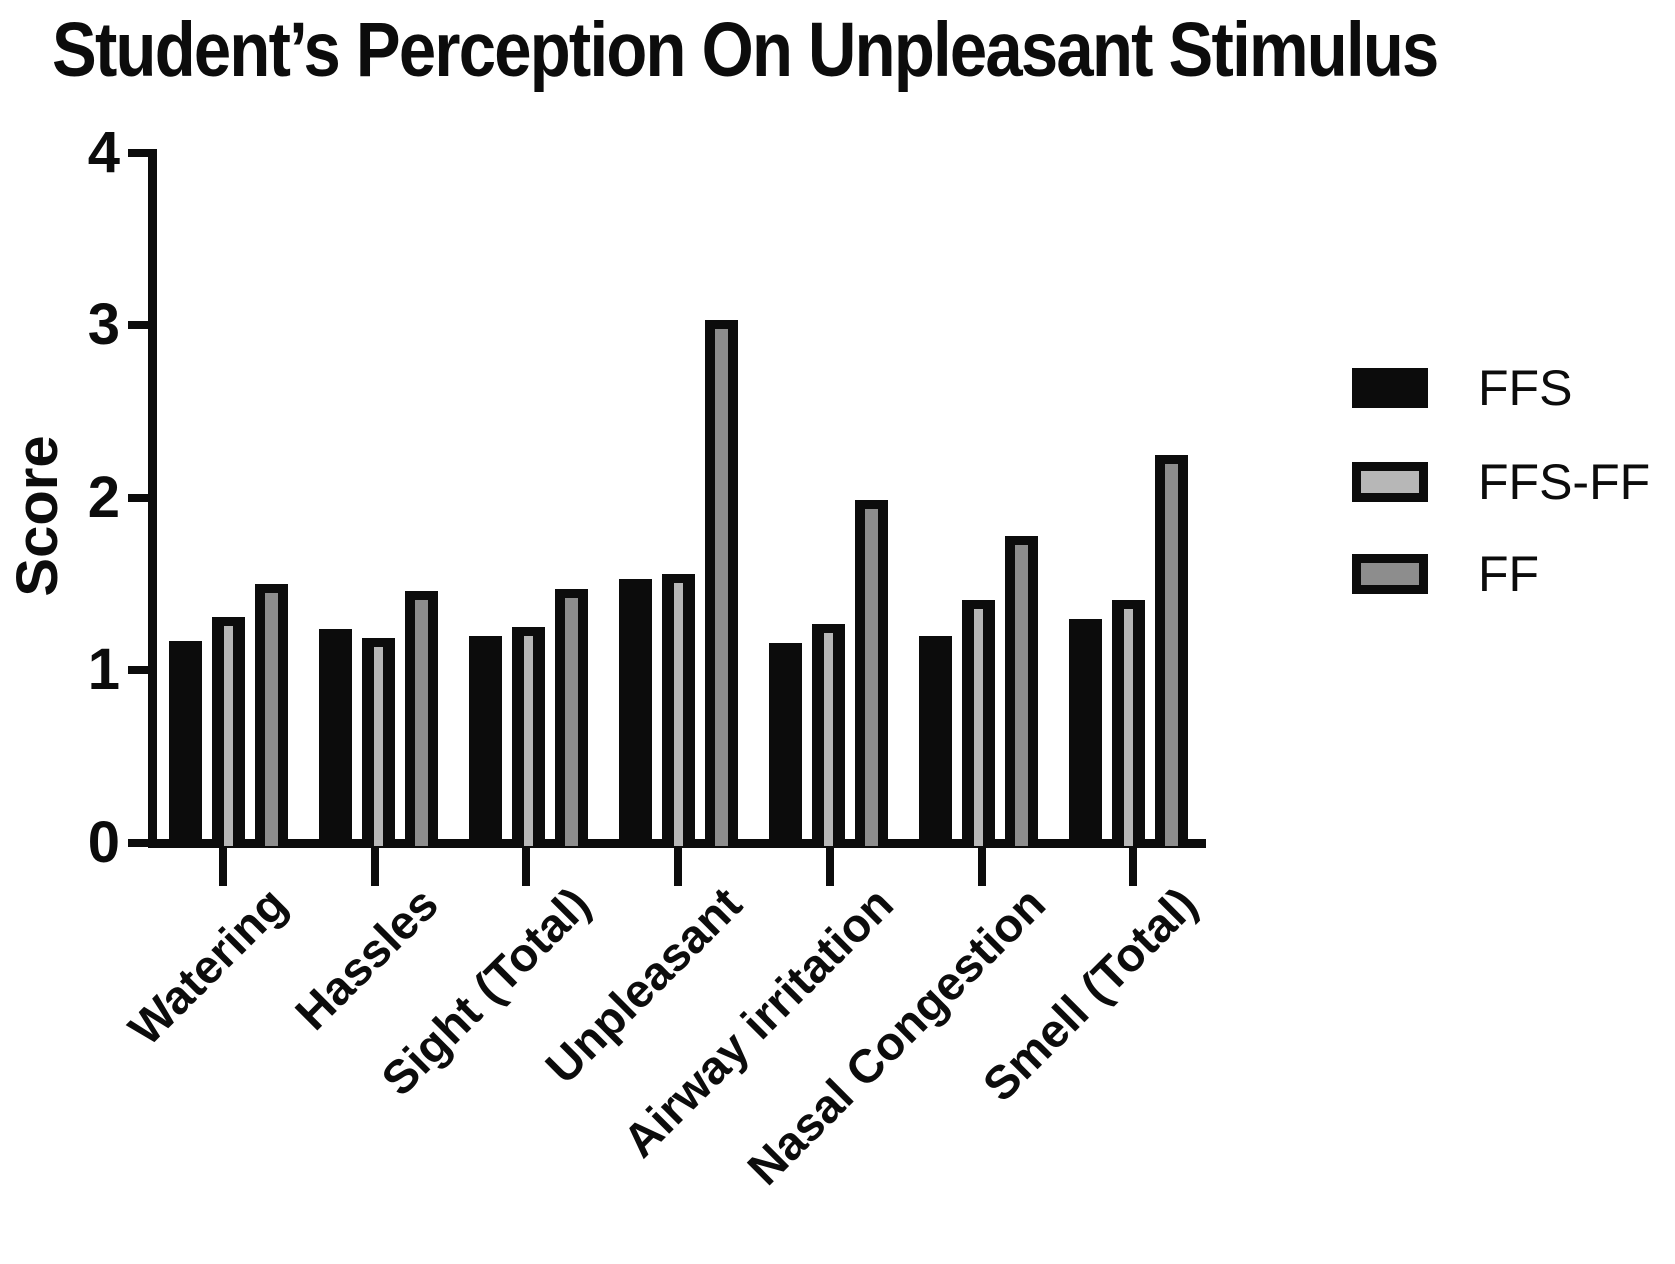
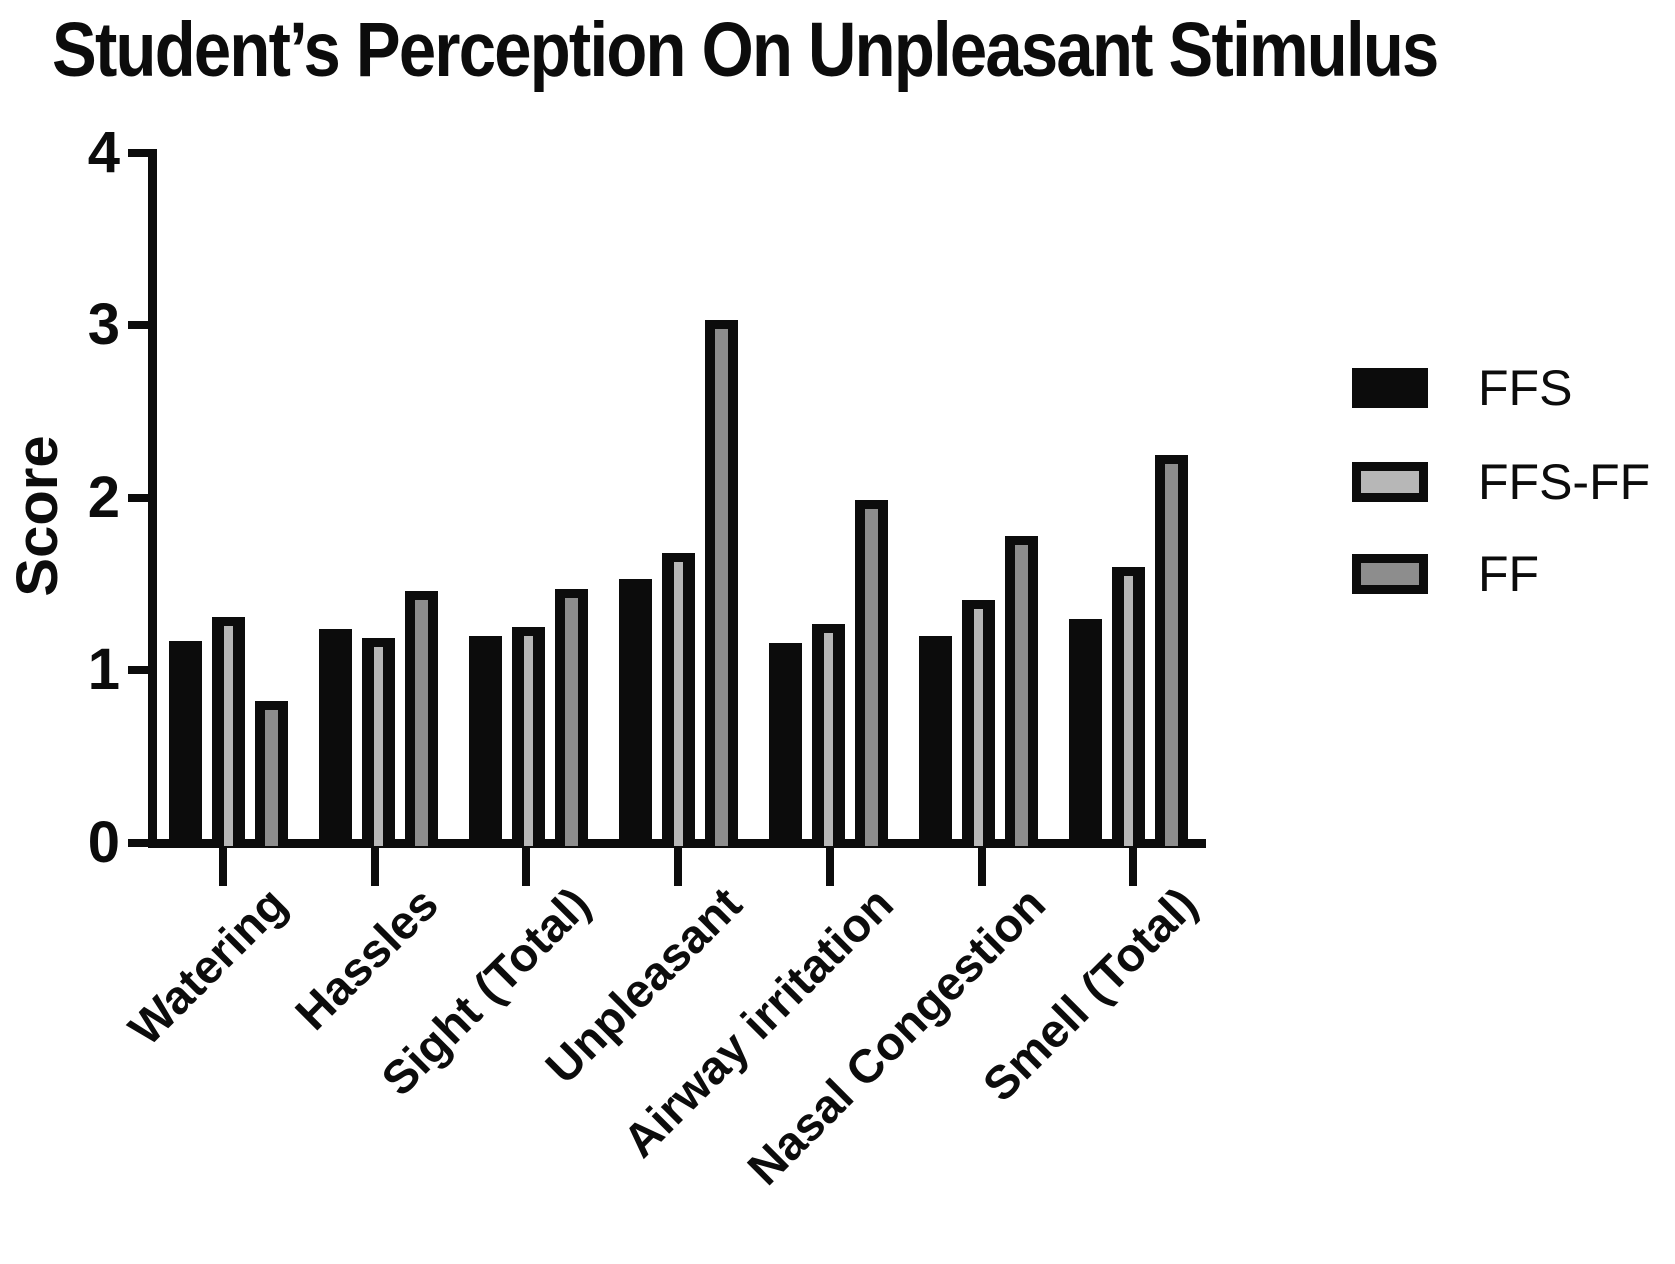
FF/Watering: 1.50 -> 0.82
FFS-FF/Unpleasant: 1.56 -> 1.68
FFS-FF/Smell (Total): 1.41 -> 1.60
